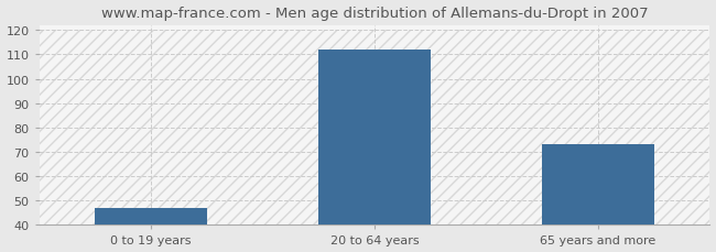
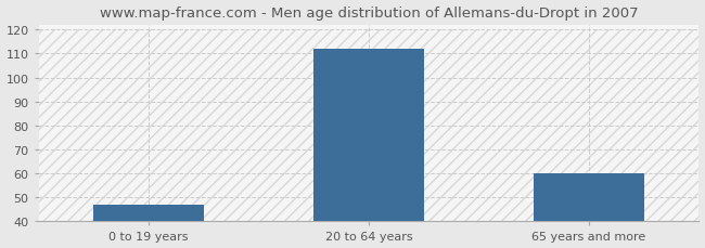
65 years and more: 73 -> 60
